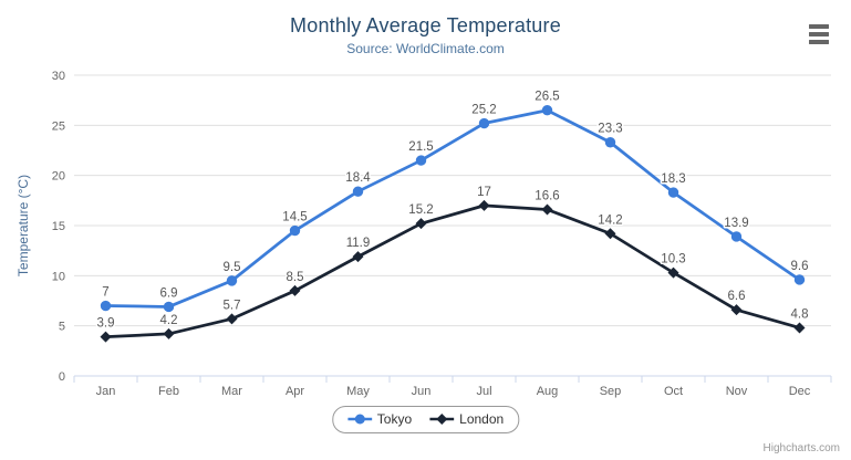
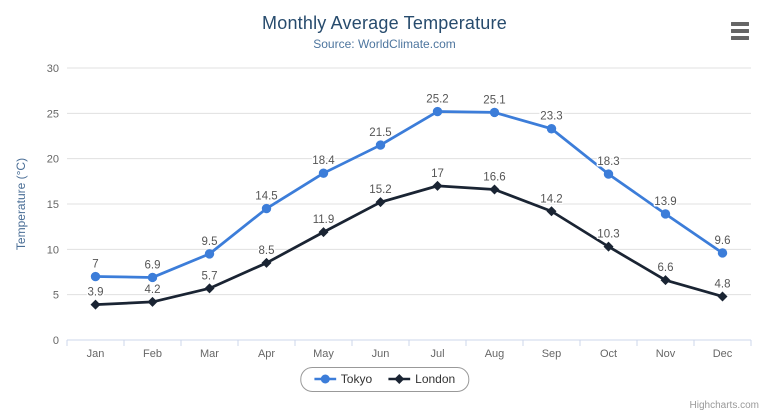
Tokyo/Aug: 26.5 -> 25.1
